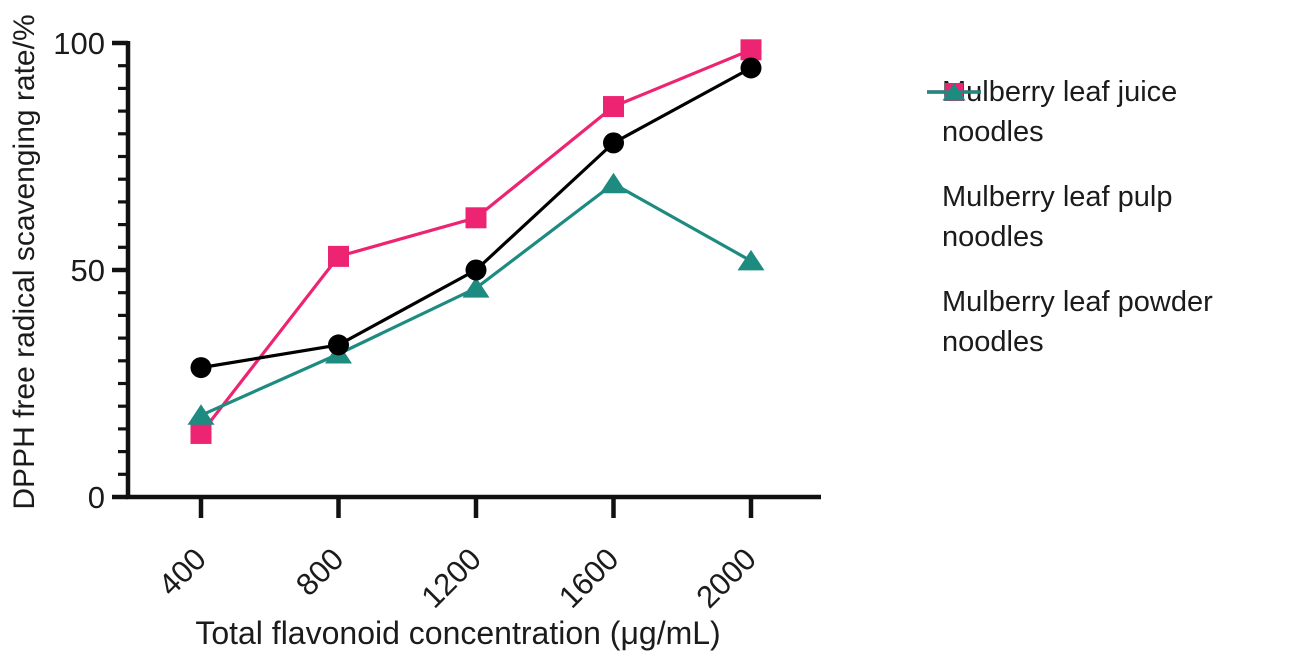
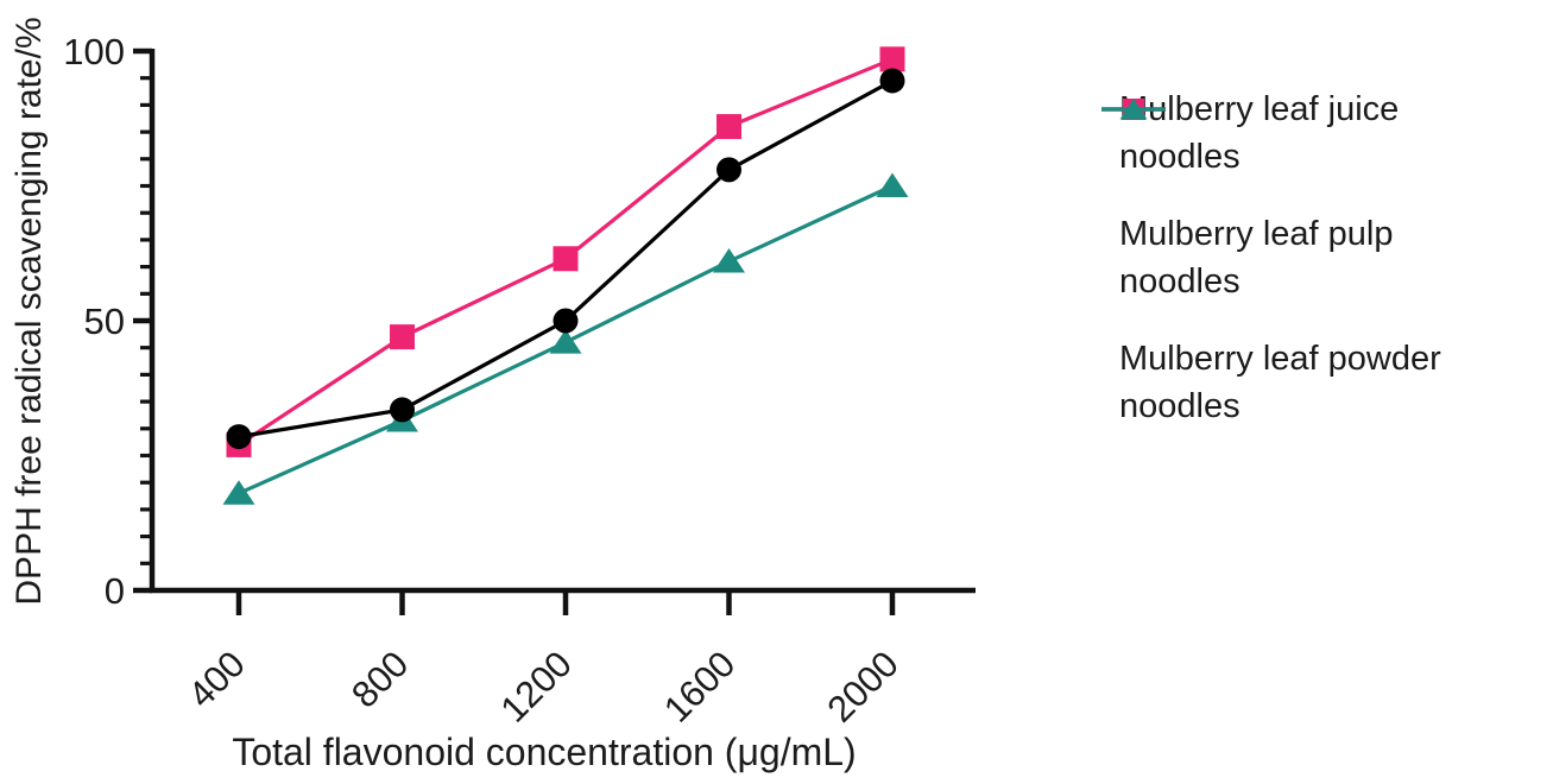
Mulberry leaf pulp noodles/400: 14 -> 27
Mulberry leaf pulp noodles/800: 53 -> 47
Mulberry leaf powder noodles/1600: 69 -> 61
Mulberry leaf powder noodles/2000: 52 -> 75
